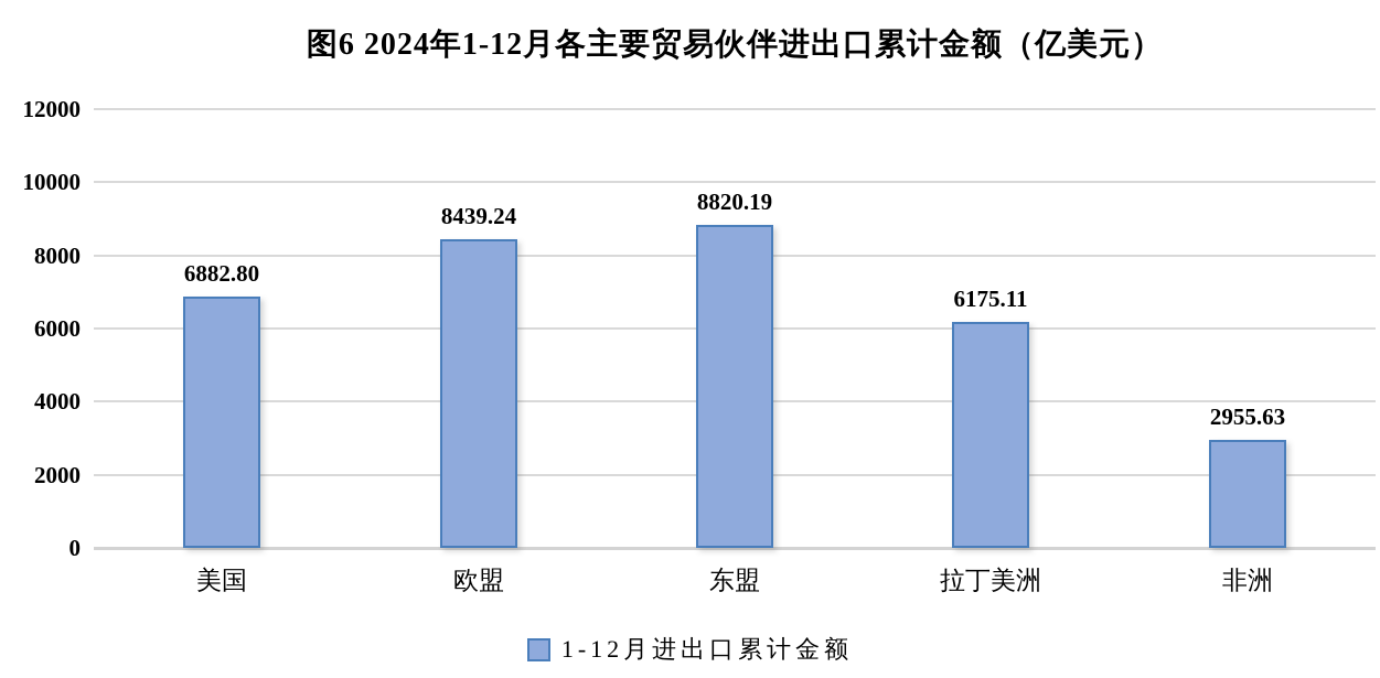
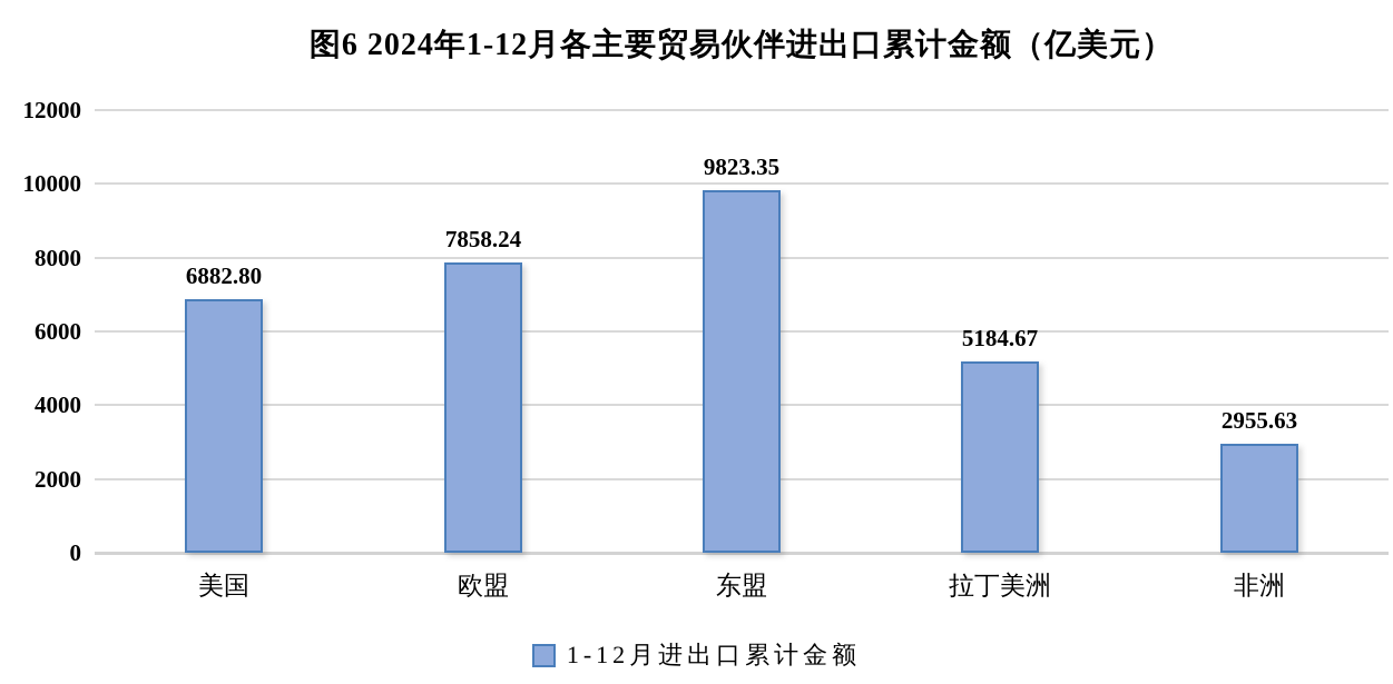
欧盟: 8439.24 -> 7858.24
东盟: 8820.19 -> 9823.35
拉丁美洲: 6175.11 -> 5184.67
